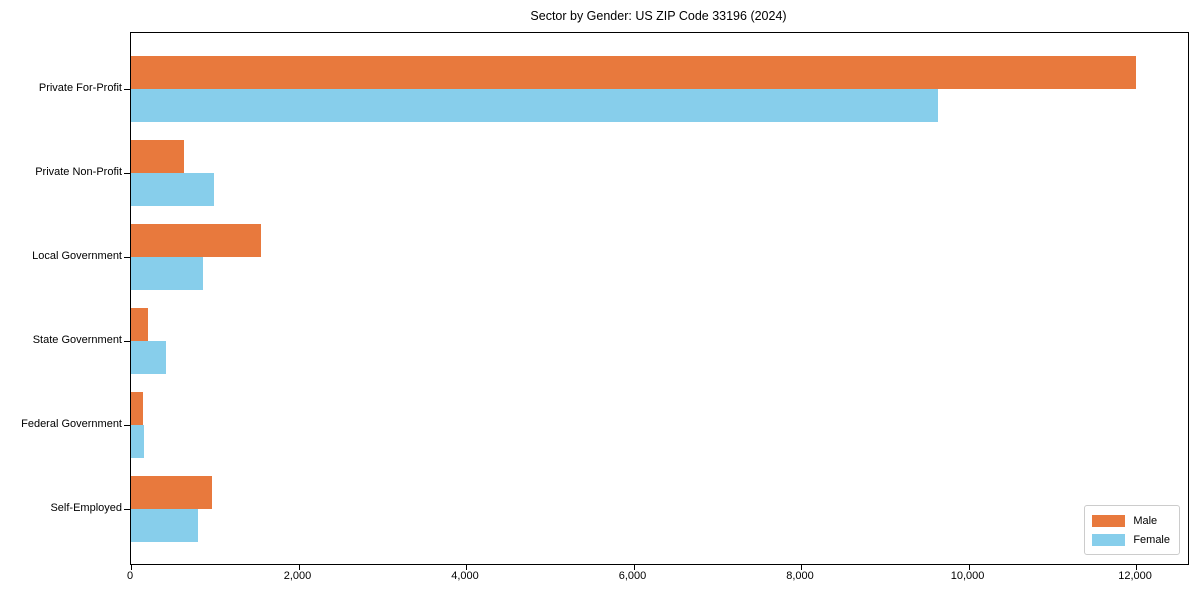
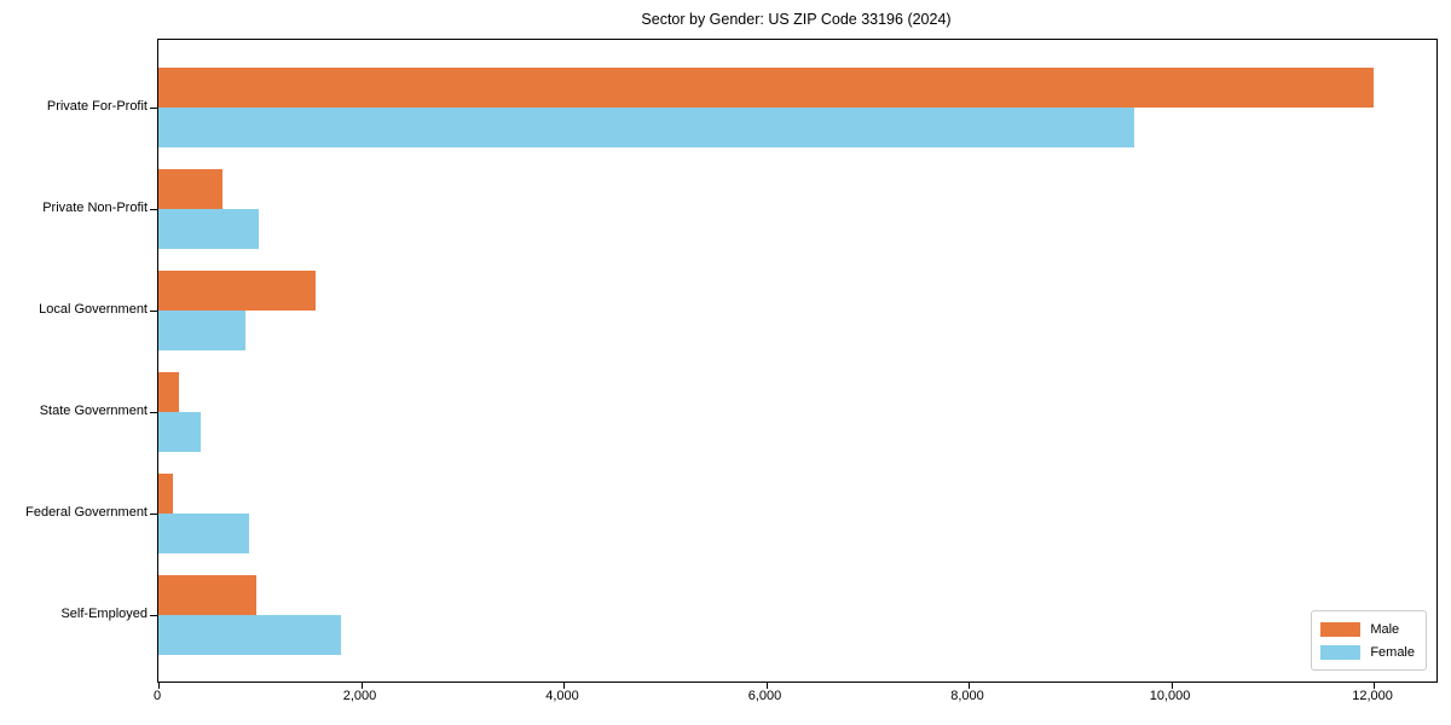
Female/Federal Government: 200 -> 900
Female/Self-Employed: 800 -> 1800
